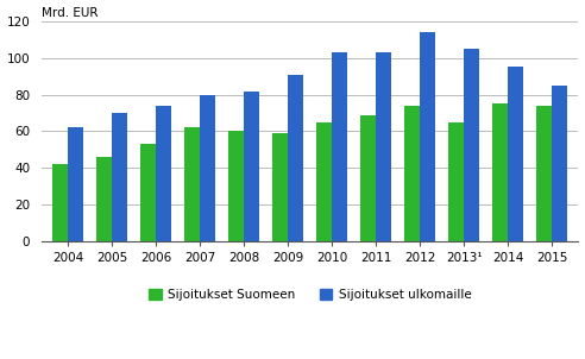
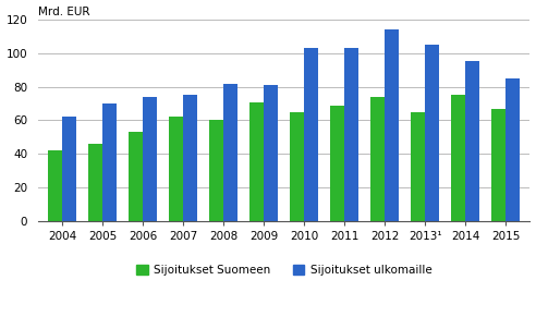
Sijoitukset ulkomaille/2007: 80 -> 75
Sijoitukset Suomeen/2009: 59 -> 71
Sijoitukset ulkomaille/2009: 91 -> 81
Sijoitukset Suomeen/2015: 74 -> 67
